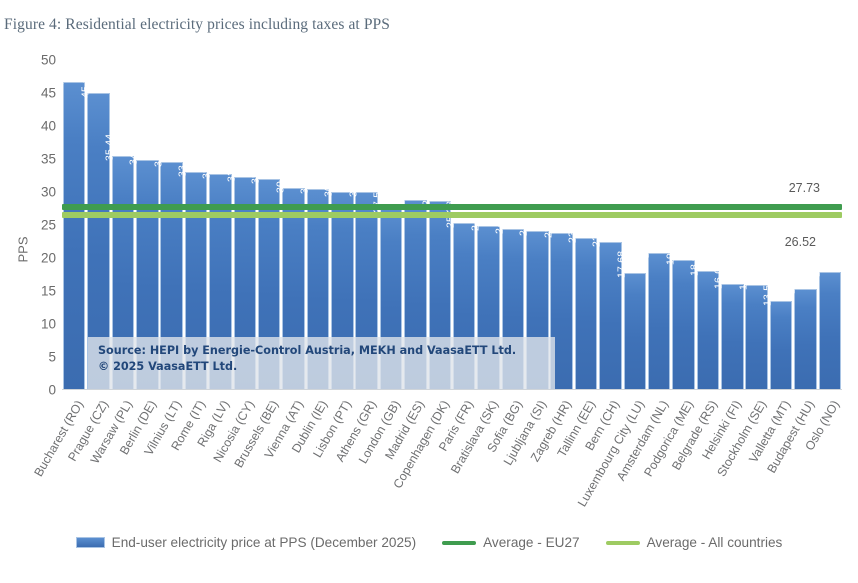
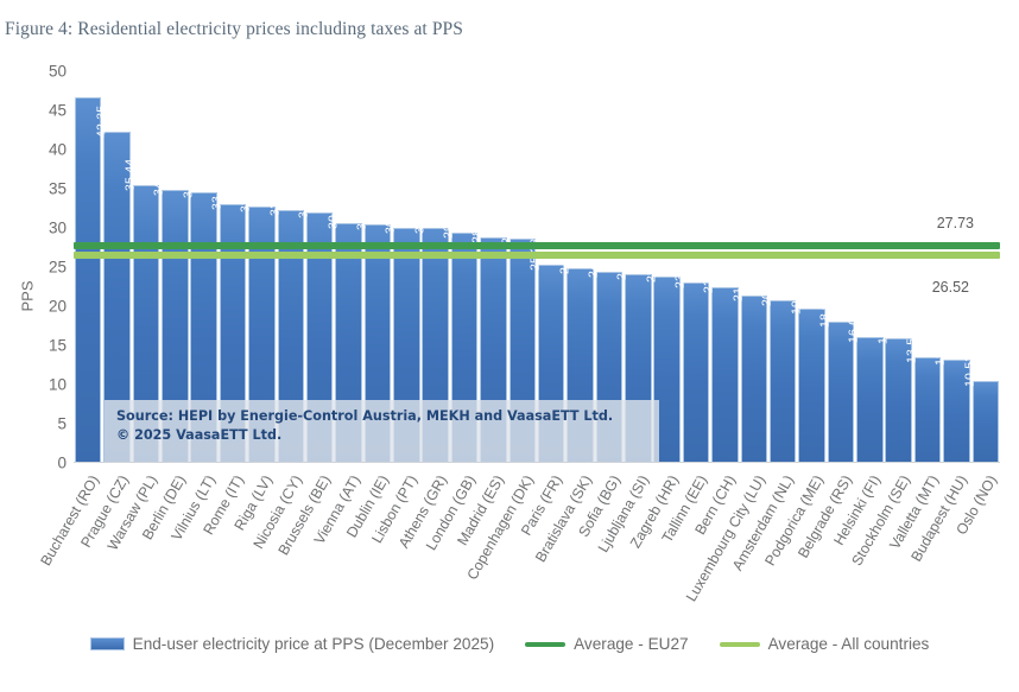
Prague (CZ): 45.02 -> 42.35
London (GB): 27.58 -> 29.46
Luxembourg City (LU): 17.68 -> 21.41
Budapest (HU): 15.26 -> 13.19
Oslo (NO): 17.86 -> 10.53
